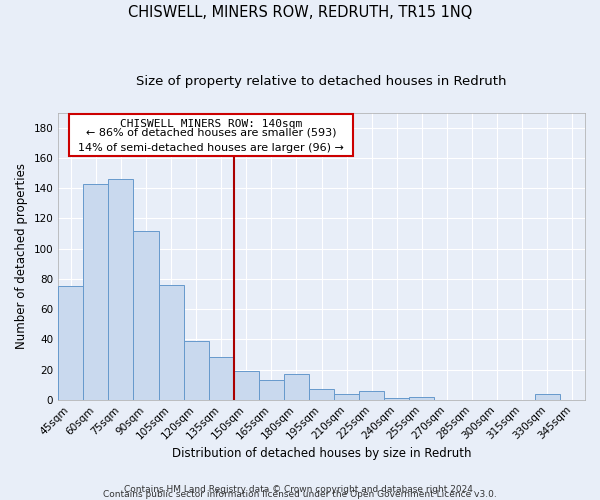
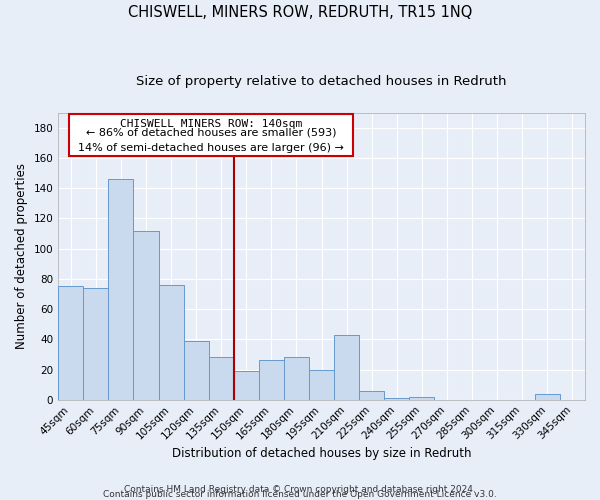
60sqm: 143 -> 74
165sqm: 13 -> 26
180sqm: 17 -> 28
195sqm: 7 -> 20
210sqm: 4 -> 43
